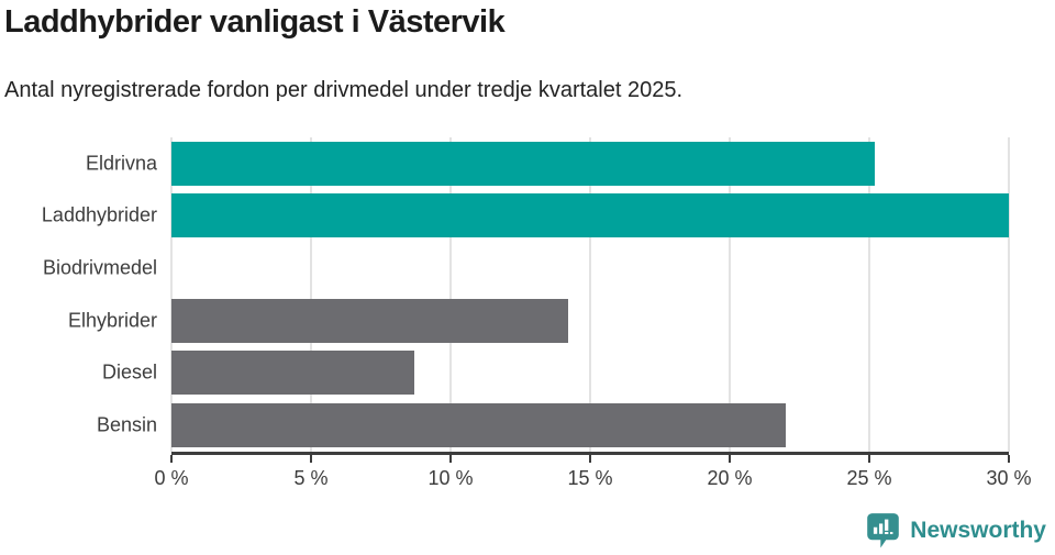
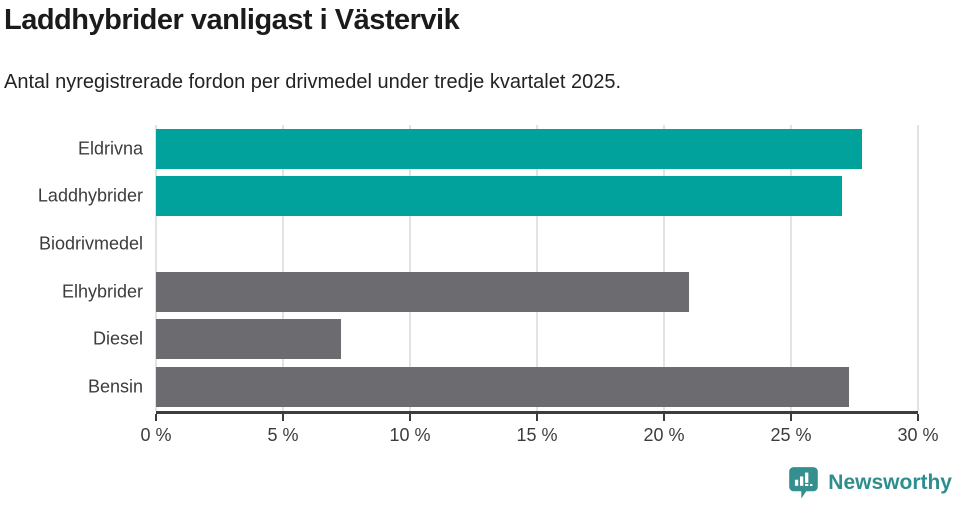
Eldrivna: 25.2% -> 27.8%
Laddhybrider: 30.0% -> 27.0%
Elhybrider: 14.2% -> 21.0%
Diesel: 8.7% -> 7.3%
Bensin: 22.0% -> 27.3%
